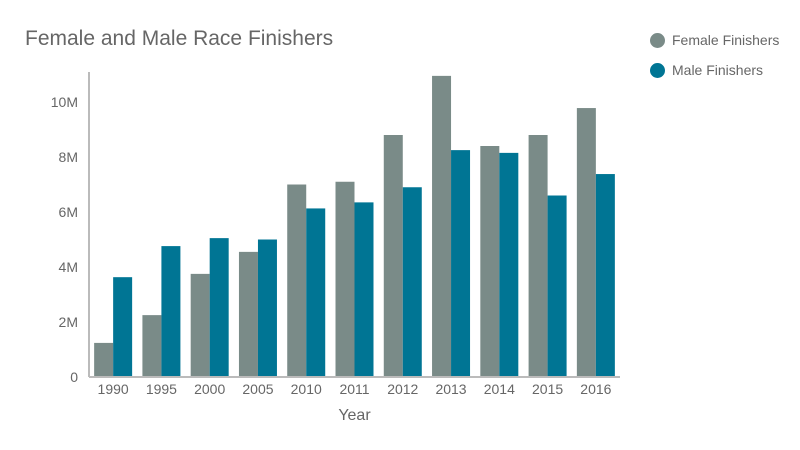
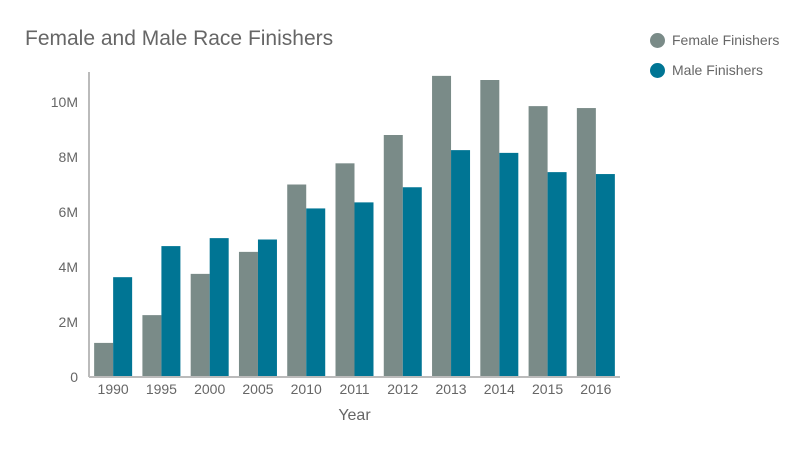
Female Finishers/2011: 7.1M -> 7.8M
Female Finishers/2014: 8.4M -> 10.8M
Female Finishers/2015: 8.8M -> 9.8M
Male Finishers/2015: 6.6M -> 7.4M
